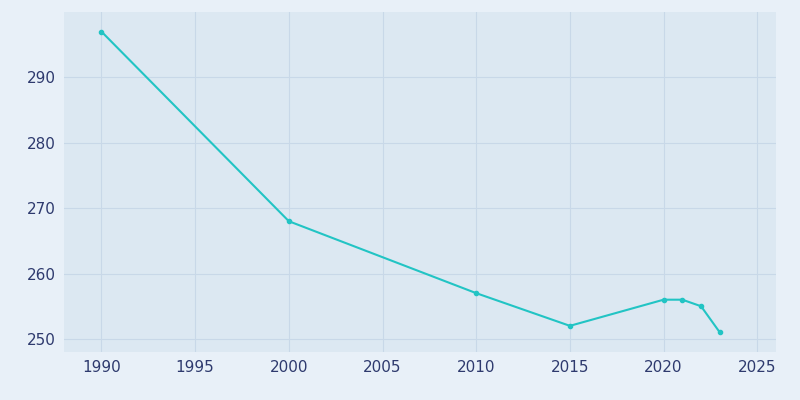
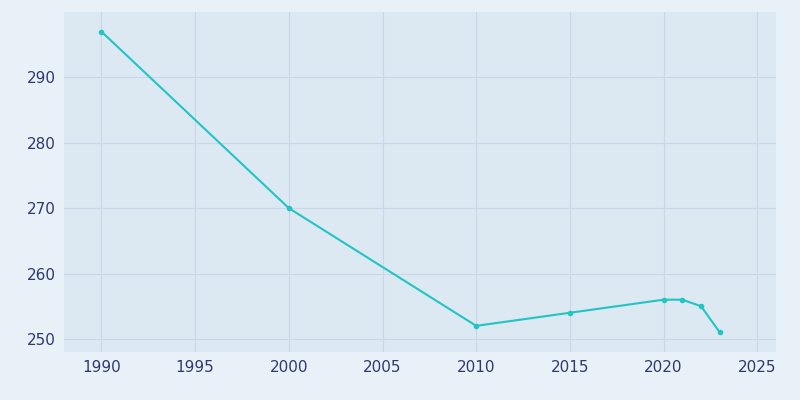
2000: 268 -> 270
2010: 257 -> 252
2015: 252 -> 254
